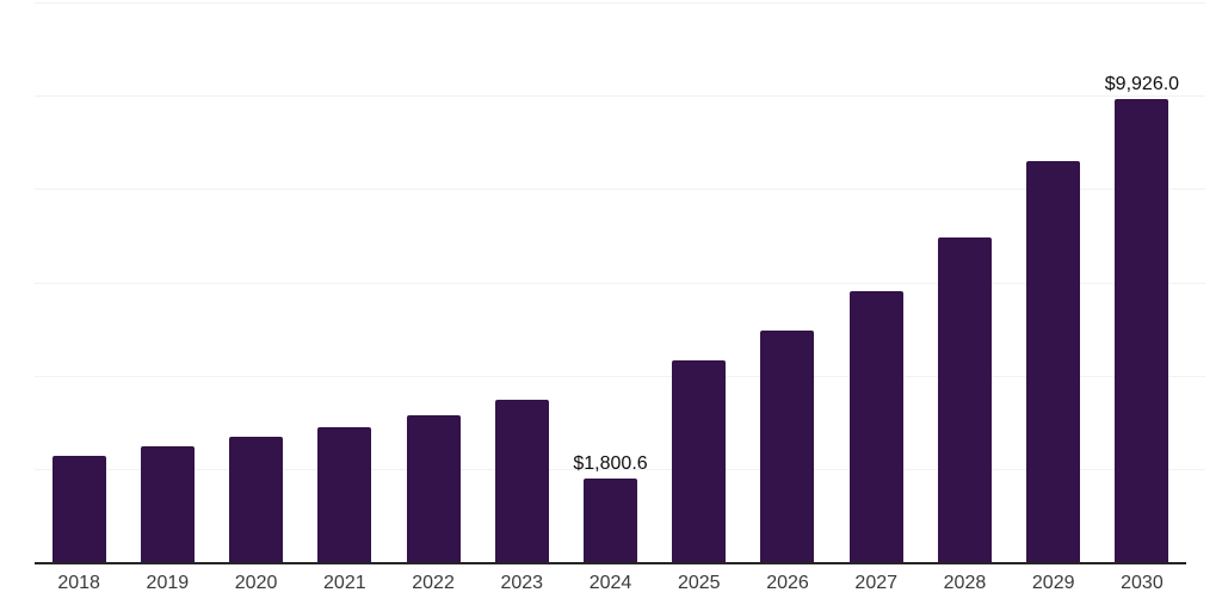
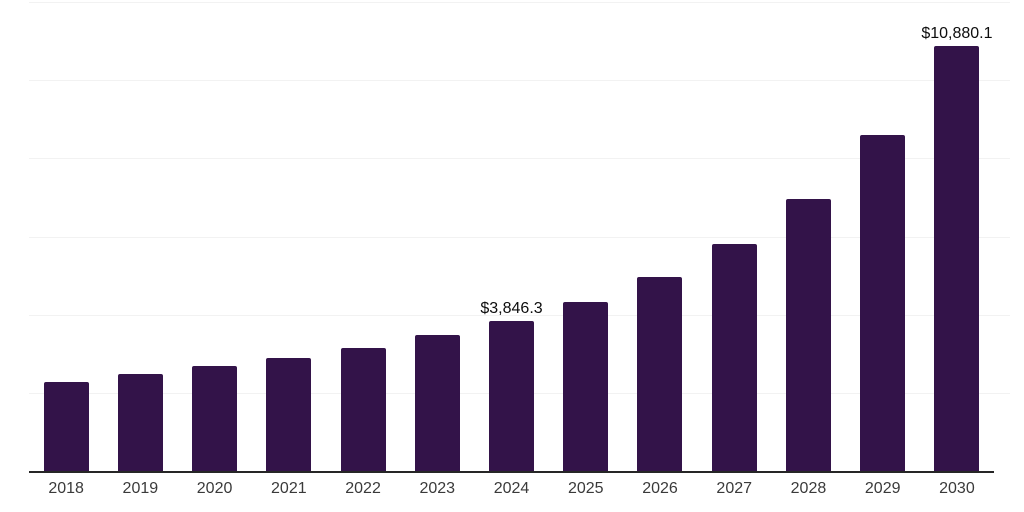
2024: $1,800.6 -> $3,846.3
2030: $9,926.0 -> $10,880.1
